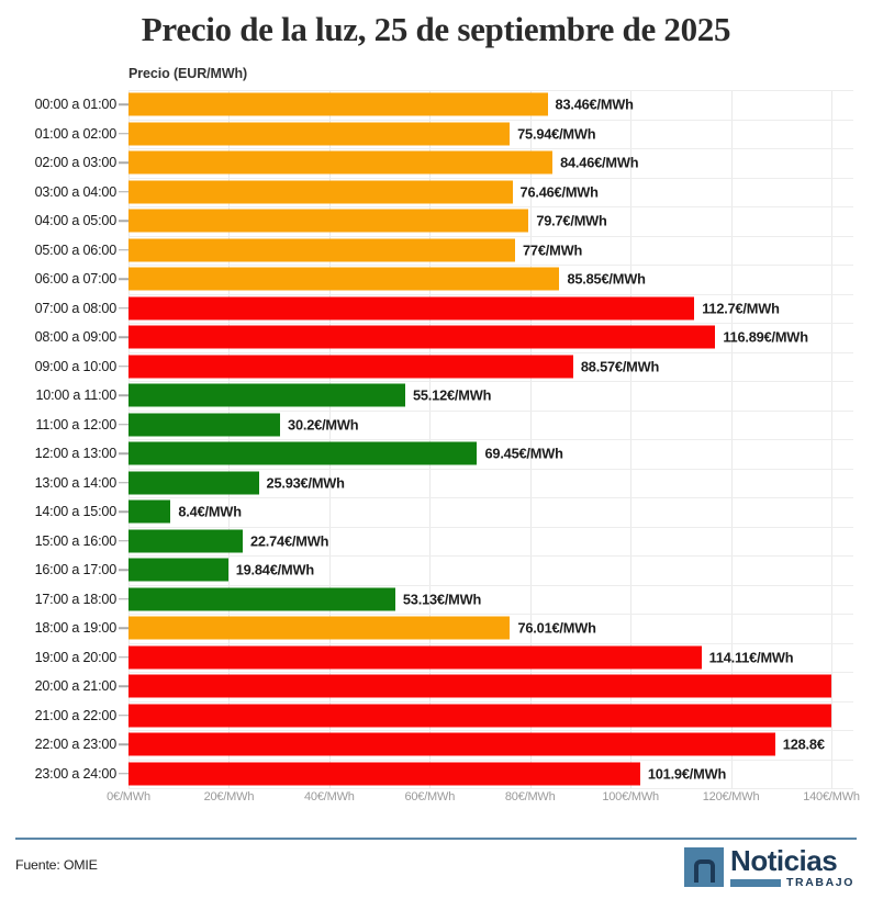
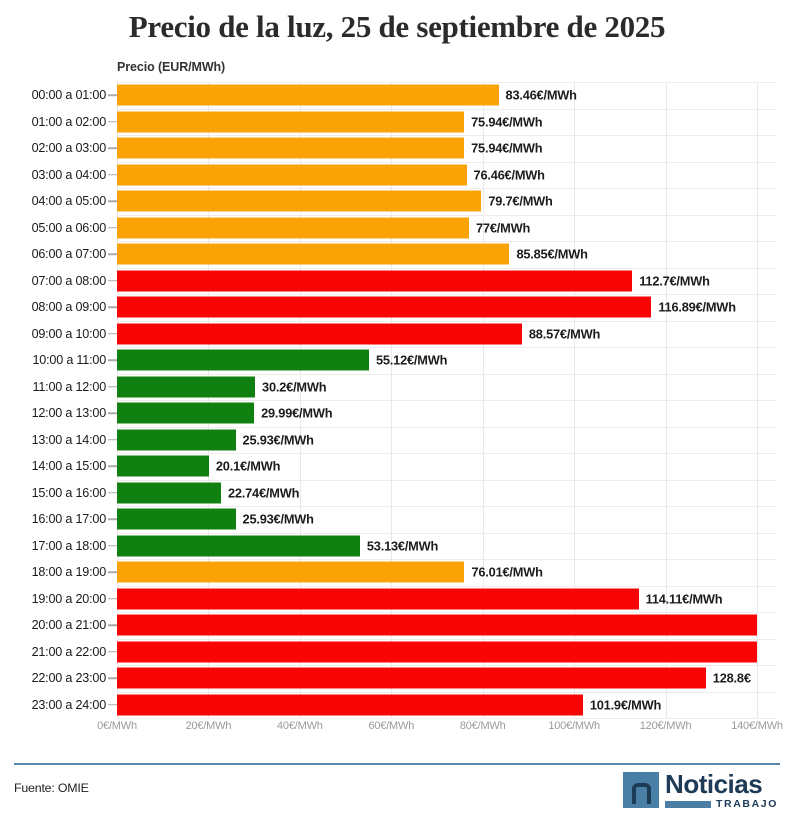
02:00 a 03:00: 84.46 -> 75.94
12:00 a 13:00: 69.45 -> 29.99
14:00 a 15:00: 8.4 -> 20.1
16:00 a 17:00: 19.84 -> 25.93
